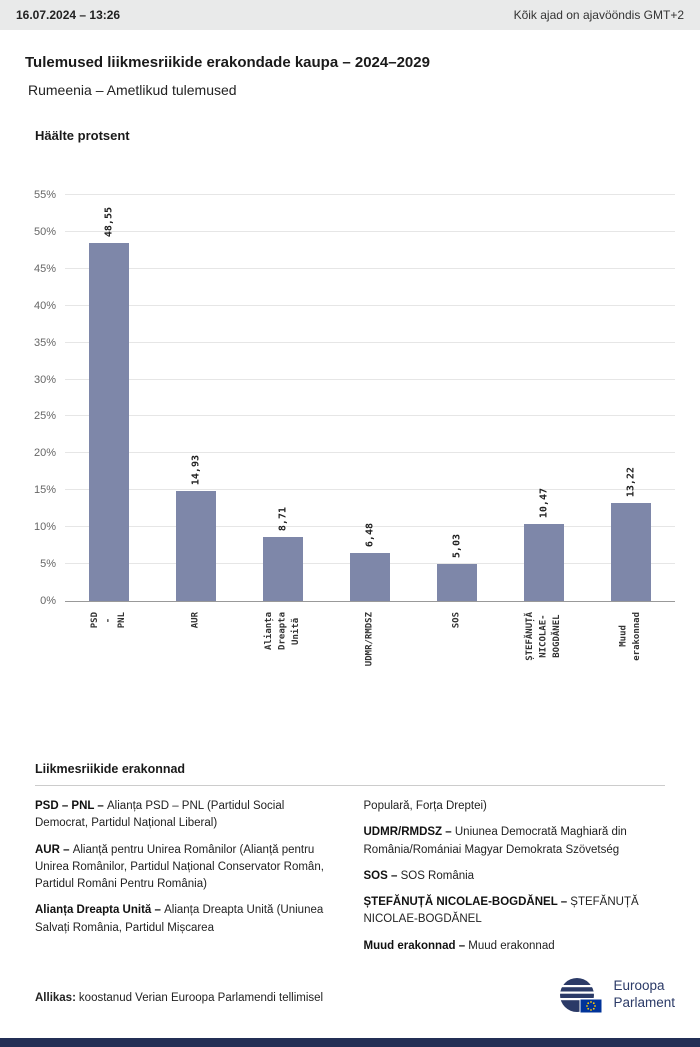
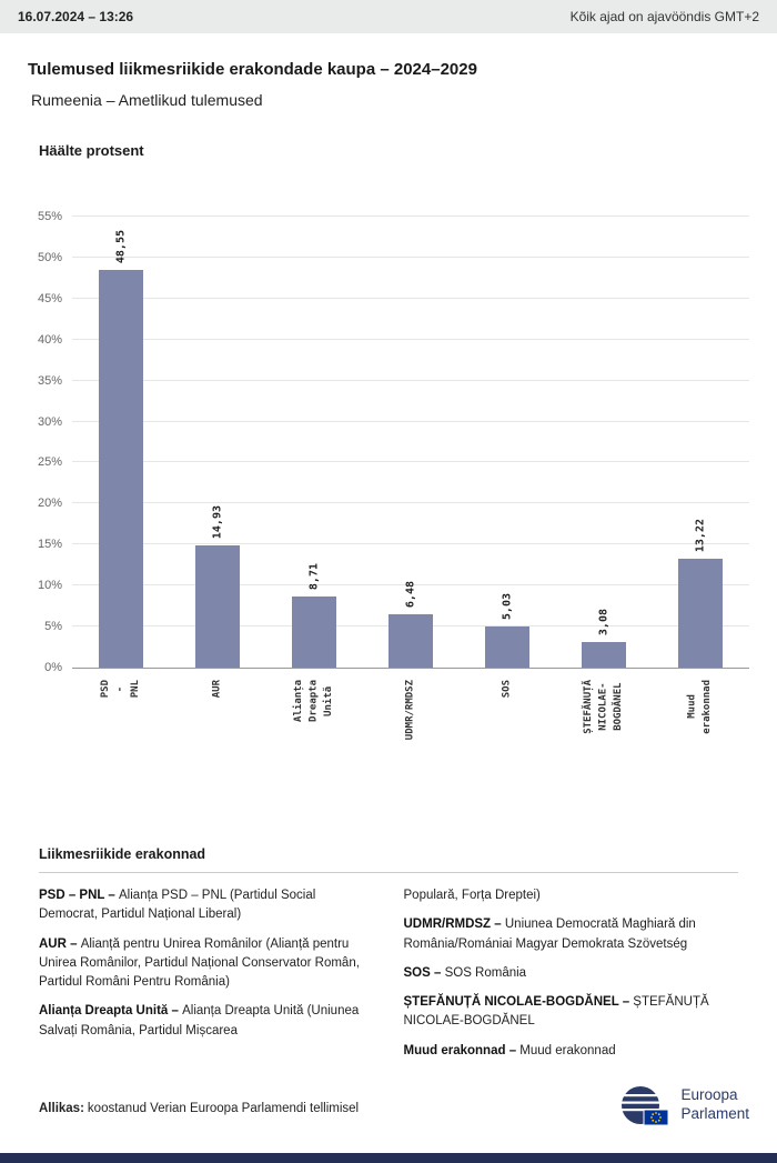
ȘTEFĂNUȚĂ NICOLAE- BOGDĂNEL: 10,47 -> 3,08
